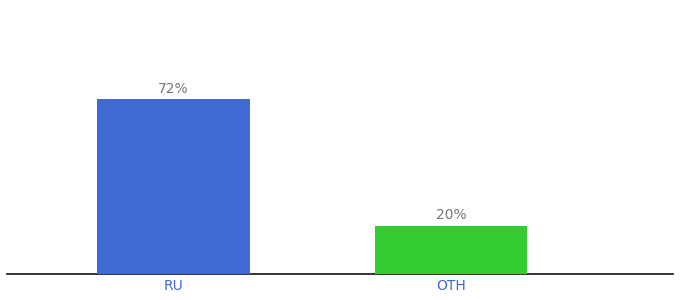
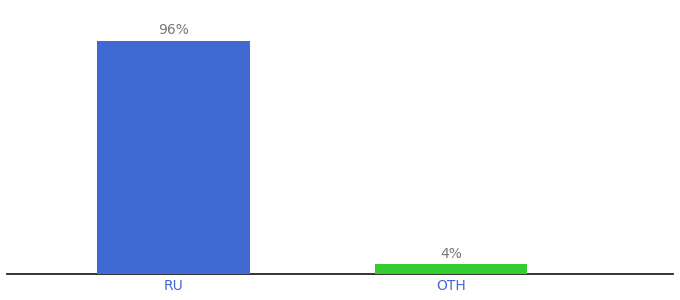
RU: 72% -> 96%
OTH: 20% -> 4%
